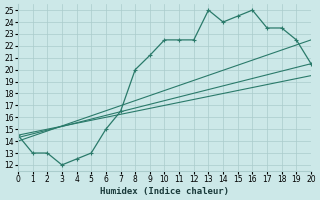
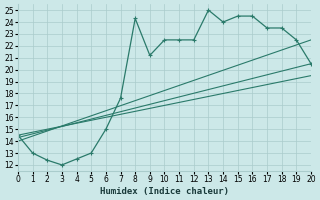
2: 13.0 -> 12.4
7: 16.5 -> 17.6
8: 20.0 -> 24.3
16: 25.0 -> 24.5
